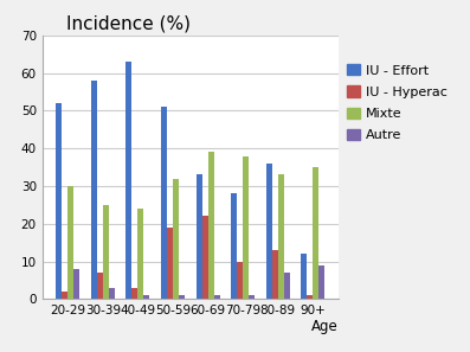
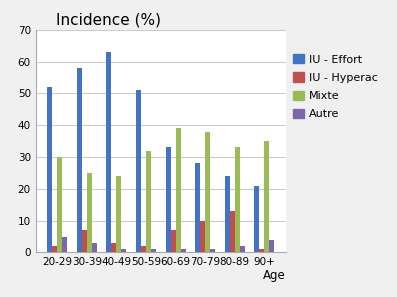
Autre/20-29: 8 -> 5
IU - Hyperac/50-59: 19 -> 2
IU - Hyperac/60-69: 22 -> 7
IU - Effort/80-89: 36 -> 24
Autre/80-89: 7 -> 2
IU - Effort/90+: 12 -> 21
Autre/90+: 9 -> 4
